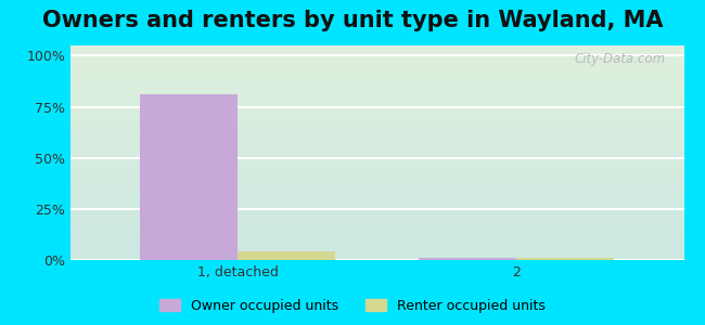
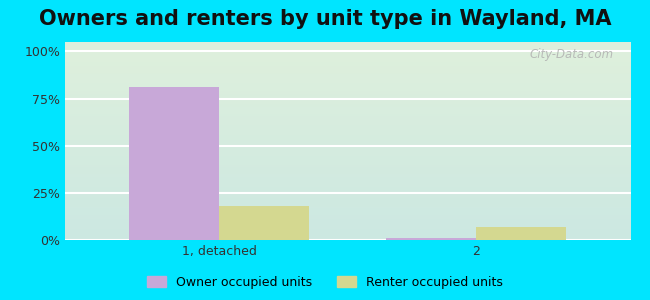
Renter occupied units/1, detached: 4% -> 18%
Renter occupied units/2: 1% -> 7%
